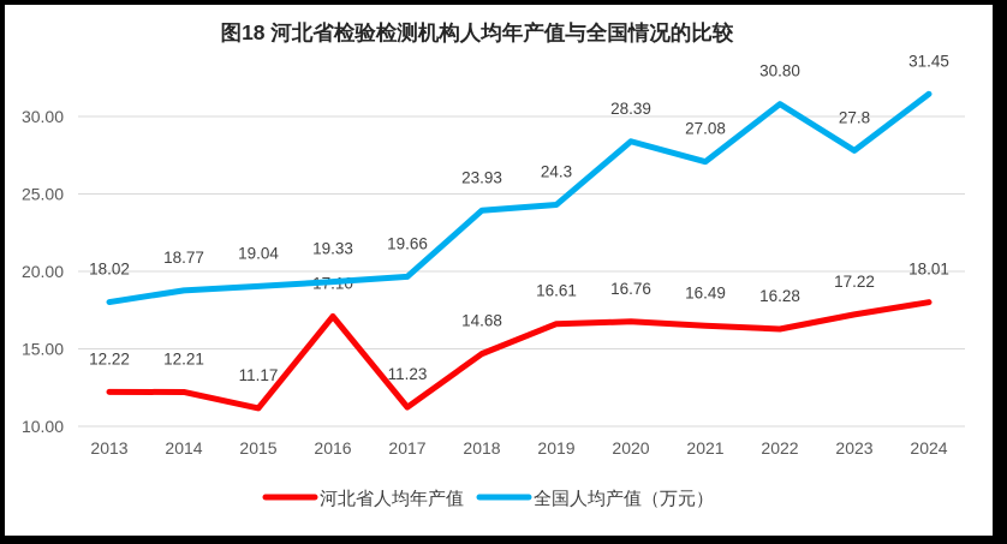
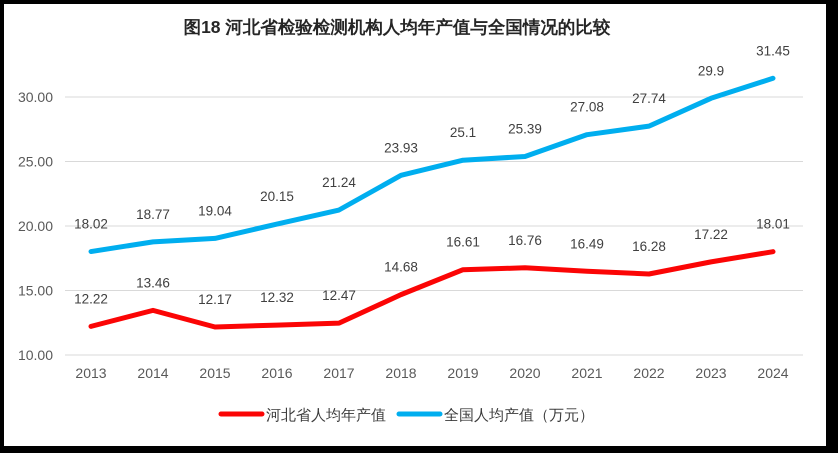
河北省人均年产值/2014: 12.21 -> 13.46
河北省人均年产值/2015: 11.17 -> 12.17
河北省人均年产值/2016: 17.10 -> 12.32
全国人均产值（万元）/2016: 19.33 -> 20.15
河北省人均年产值/2017: 11.23 -> 12.47
全国人均产值（万元）/2017: 19.66 -> 21.24
全国人均产值（万元）/2019: 24.3 -> 25.1
全国人均产值（万元）/2020: 28.39 -> 25.39
全国人均产值（万元）/2022: 30.80 -> 27.74
全国人均产值（万元）/2023: 27.8 -> 29.9
